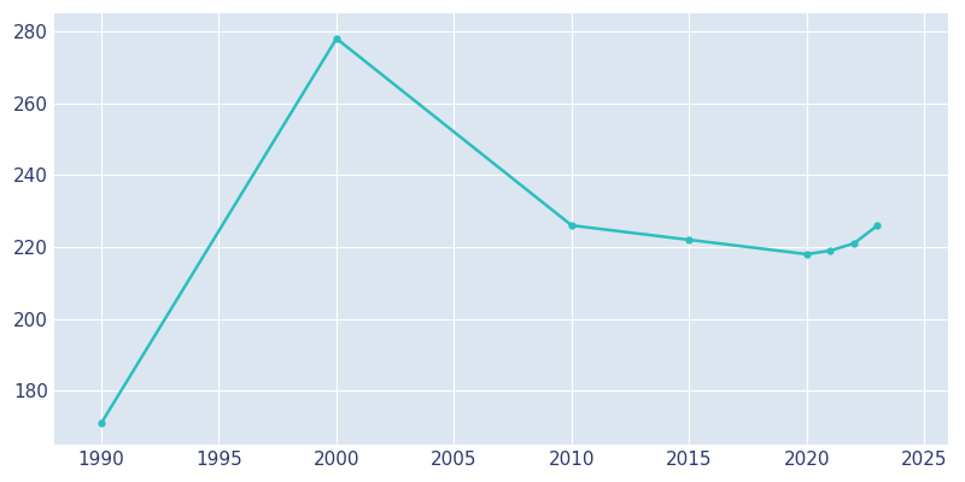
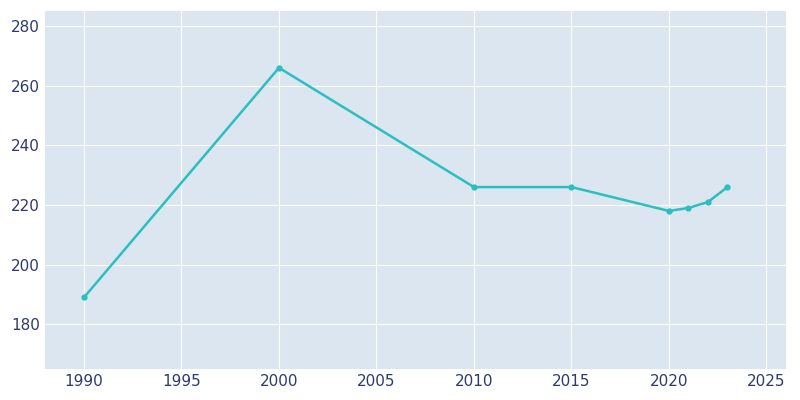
1990: 171 -> 189
2000: 278 -> 266
2015: 222 -> 226
